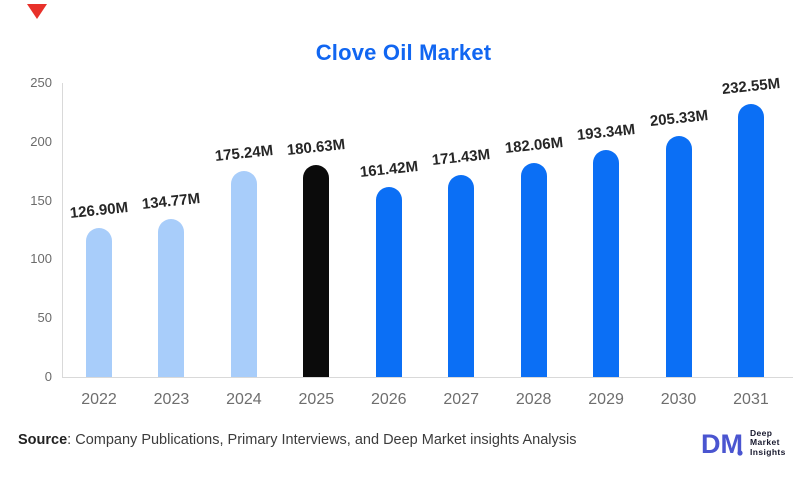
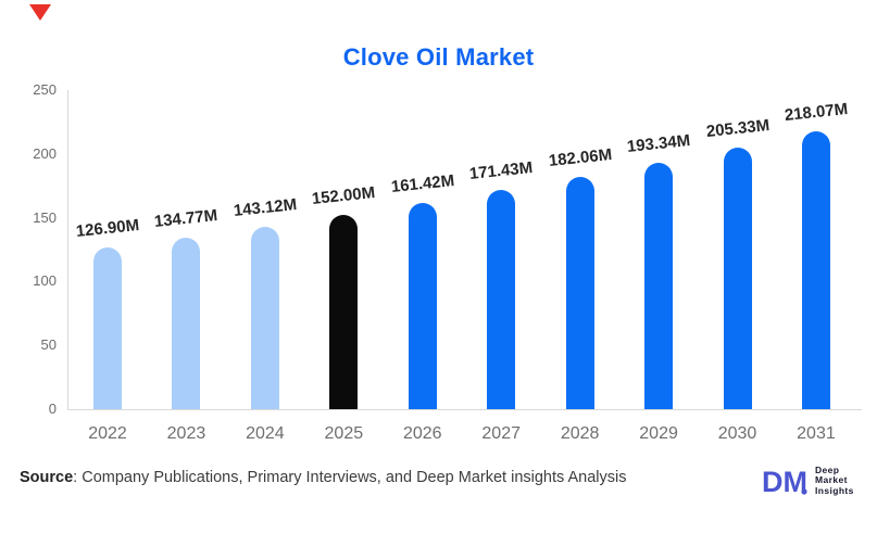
2024: 175.24M -> 143.12M
2025: 180.63M -> 152.00M
2031: 232.55M -> 218.07M
